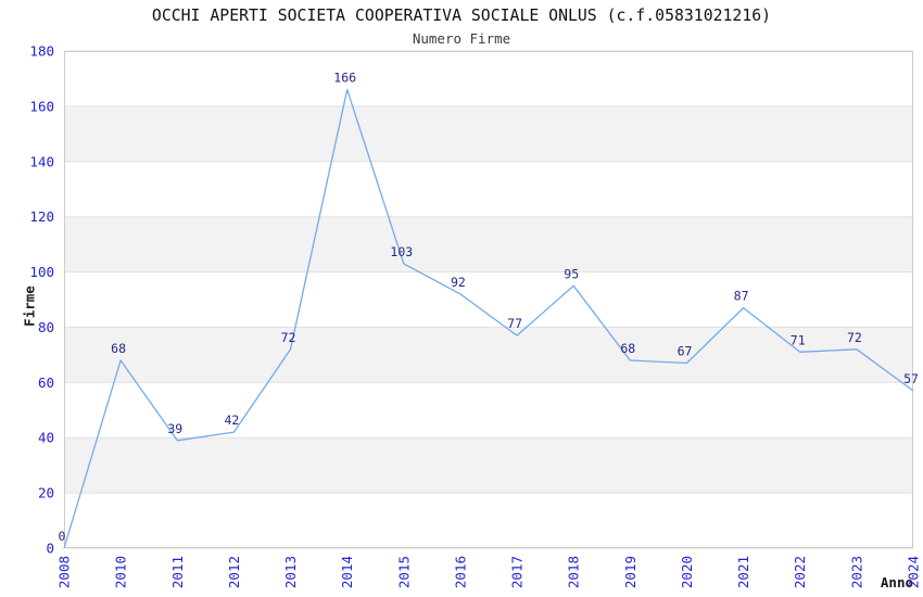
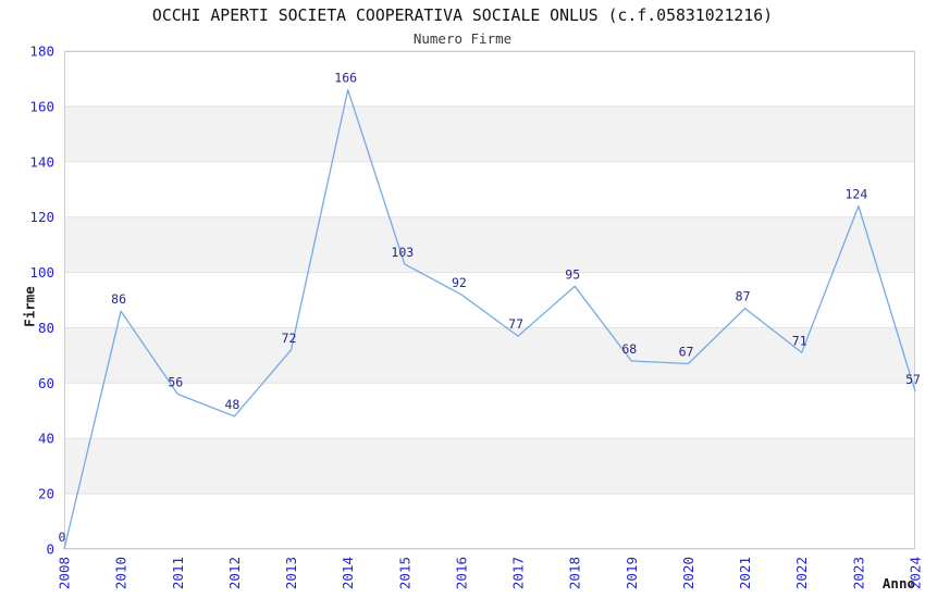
2010: 68 -> 86
2011: 39 -> 56
2012: 42 -> 48
2023: 72 -> 124
